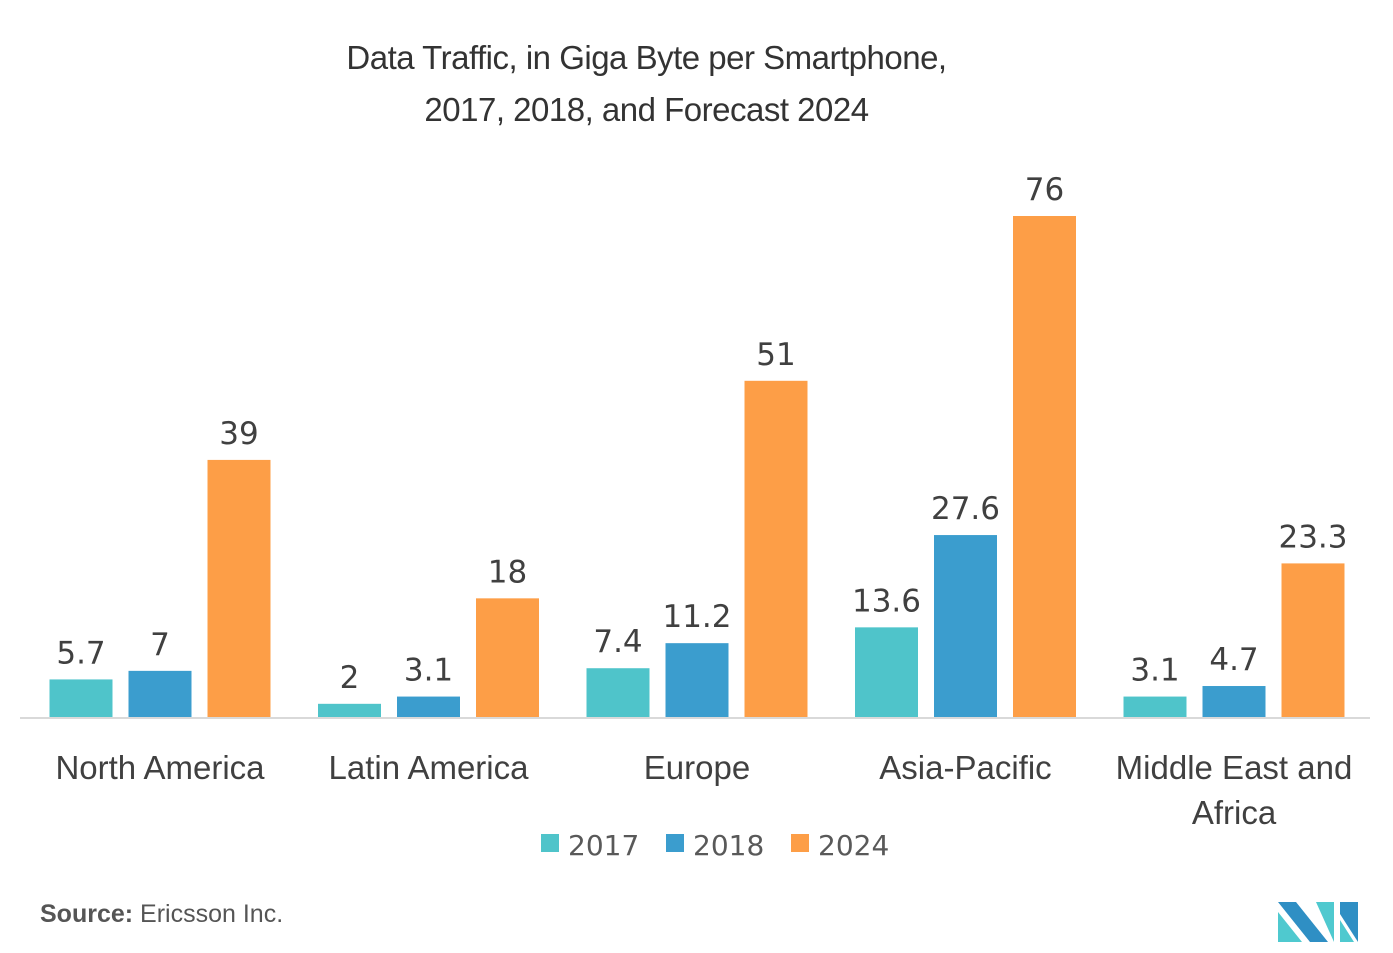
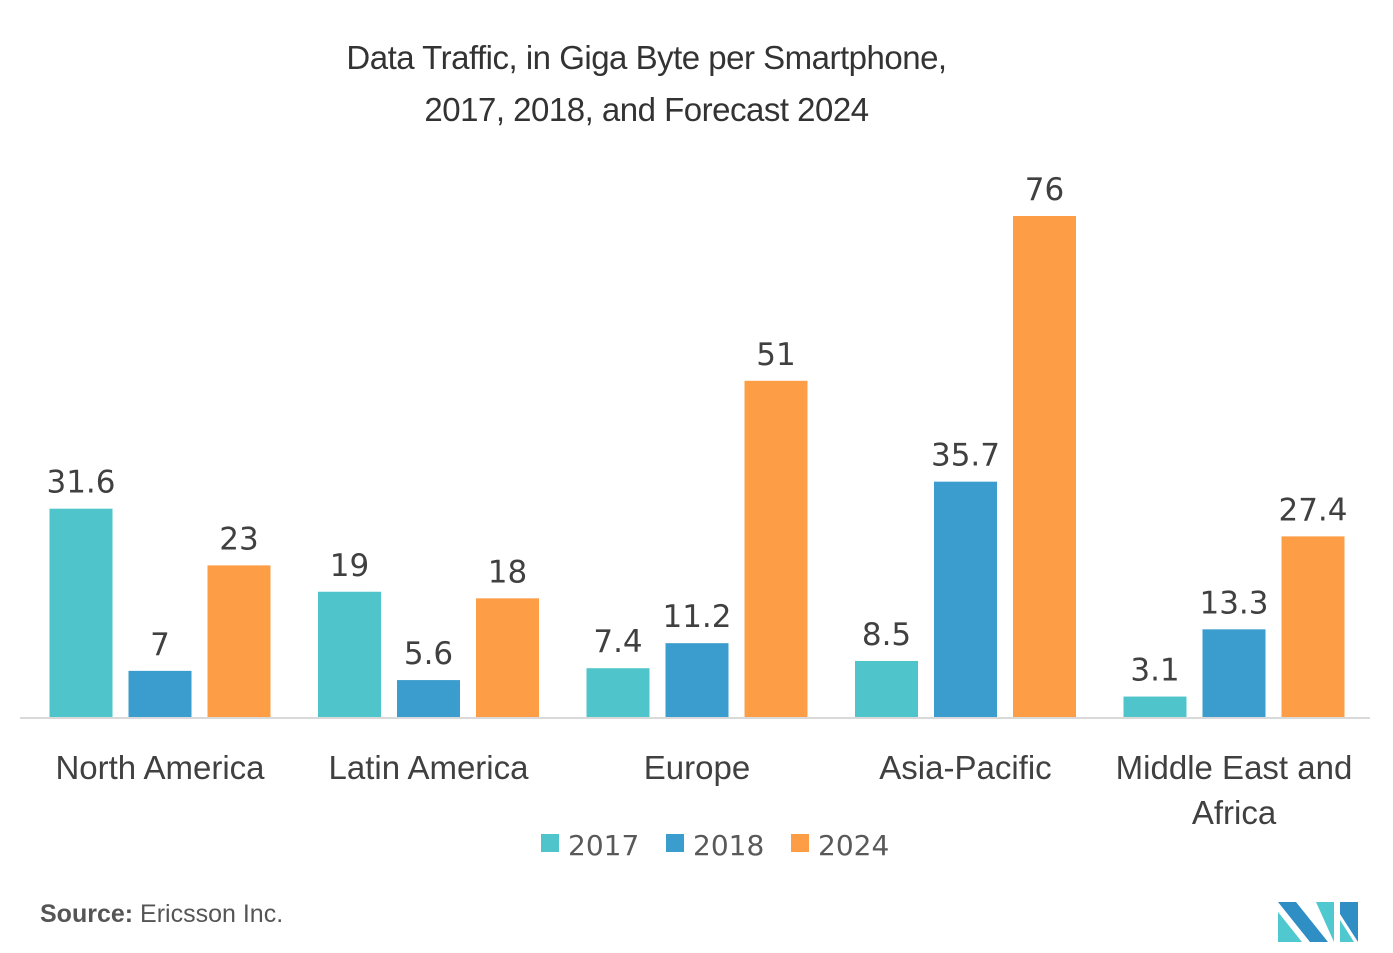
2017/North America: 5.7 -> 31.6
2024/North America: 39 -> 23
2017/Latin America: 2 -> 19
2018/Latin America: 3.1 -> 5.6
2017/Asia-Pacific: 13.6 -> 8.5
2018/Asia-Pacific: 27.6 -> 35.7
2018/Middle East and Africa: 4.7 -> 13.3
2024/Middle East and Africa: 23.3 -> 27.4
